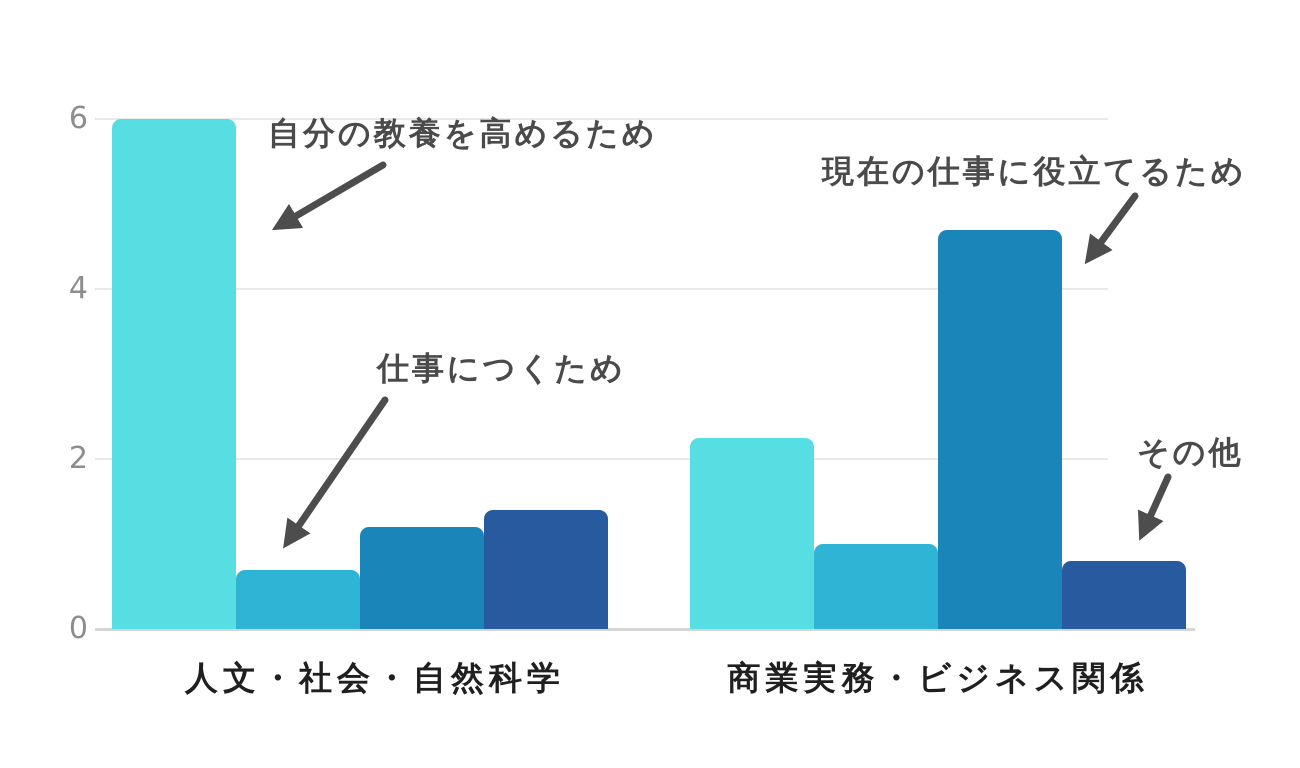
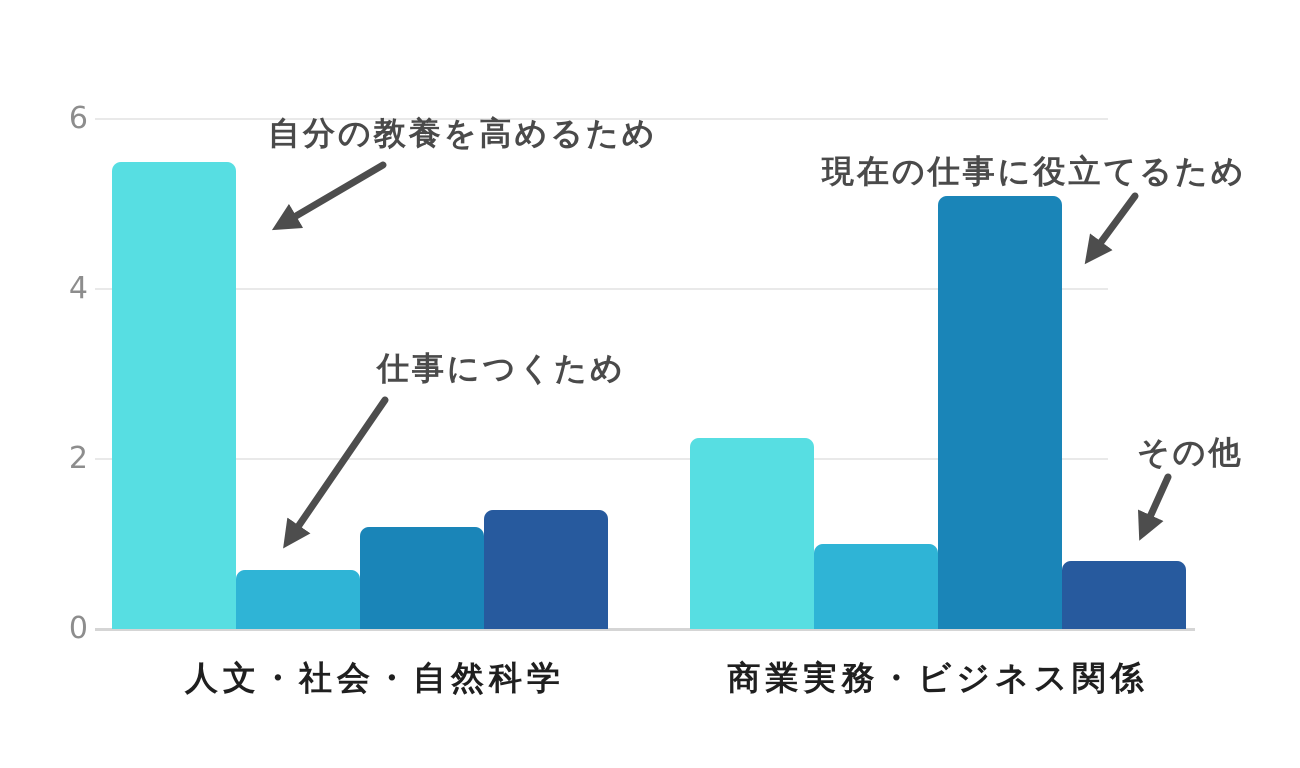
自分の教養を高めるため/人文・社会・自然科学: 6.0 -> 5.5
現在の仕事に役立てるため/商業実務・ビジネス関係: 4.7 -> 5.1
